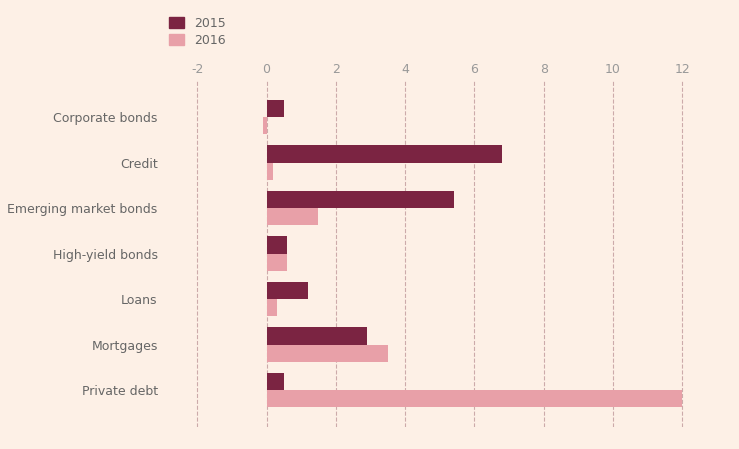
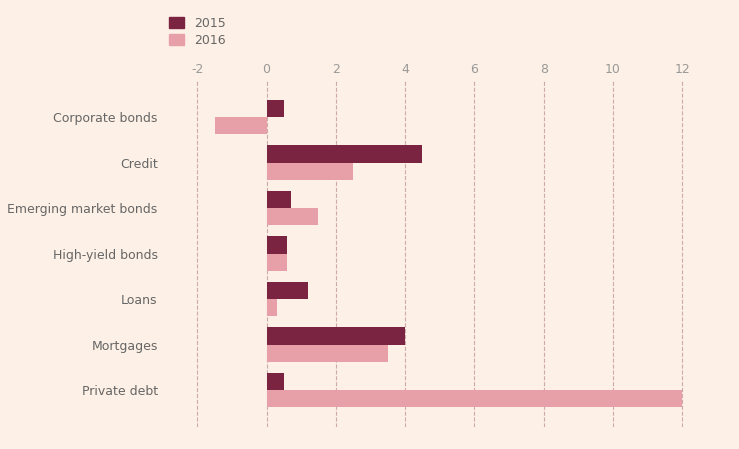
2016/Corporate bonds: -0.1 -> -1.5
2015/Credit: 6.8 -> 4.5
2016/Credit: 0.2 -> 2.5
2015/Emerging market bonds: 5.4 -> 0.7
2015/Mortgages: 2.9 -> 4.0
